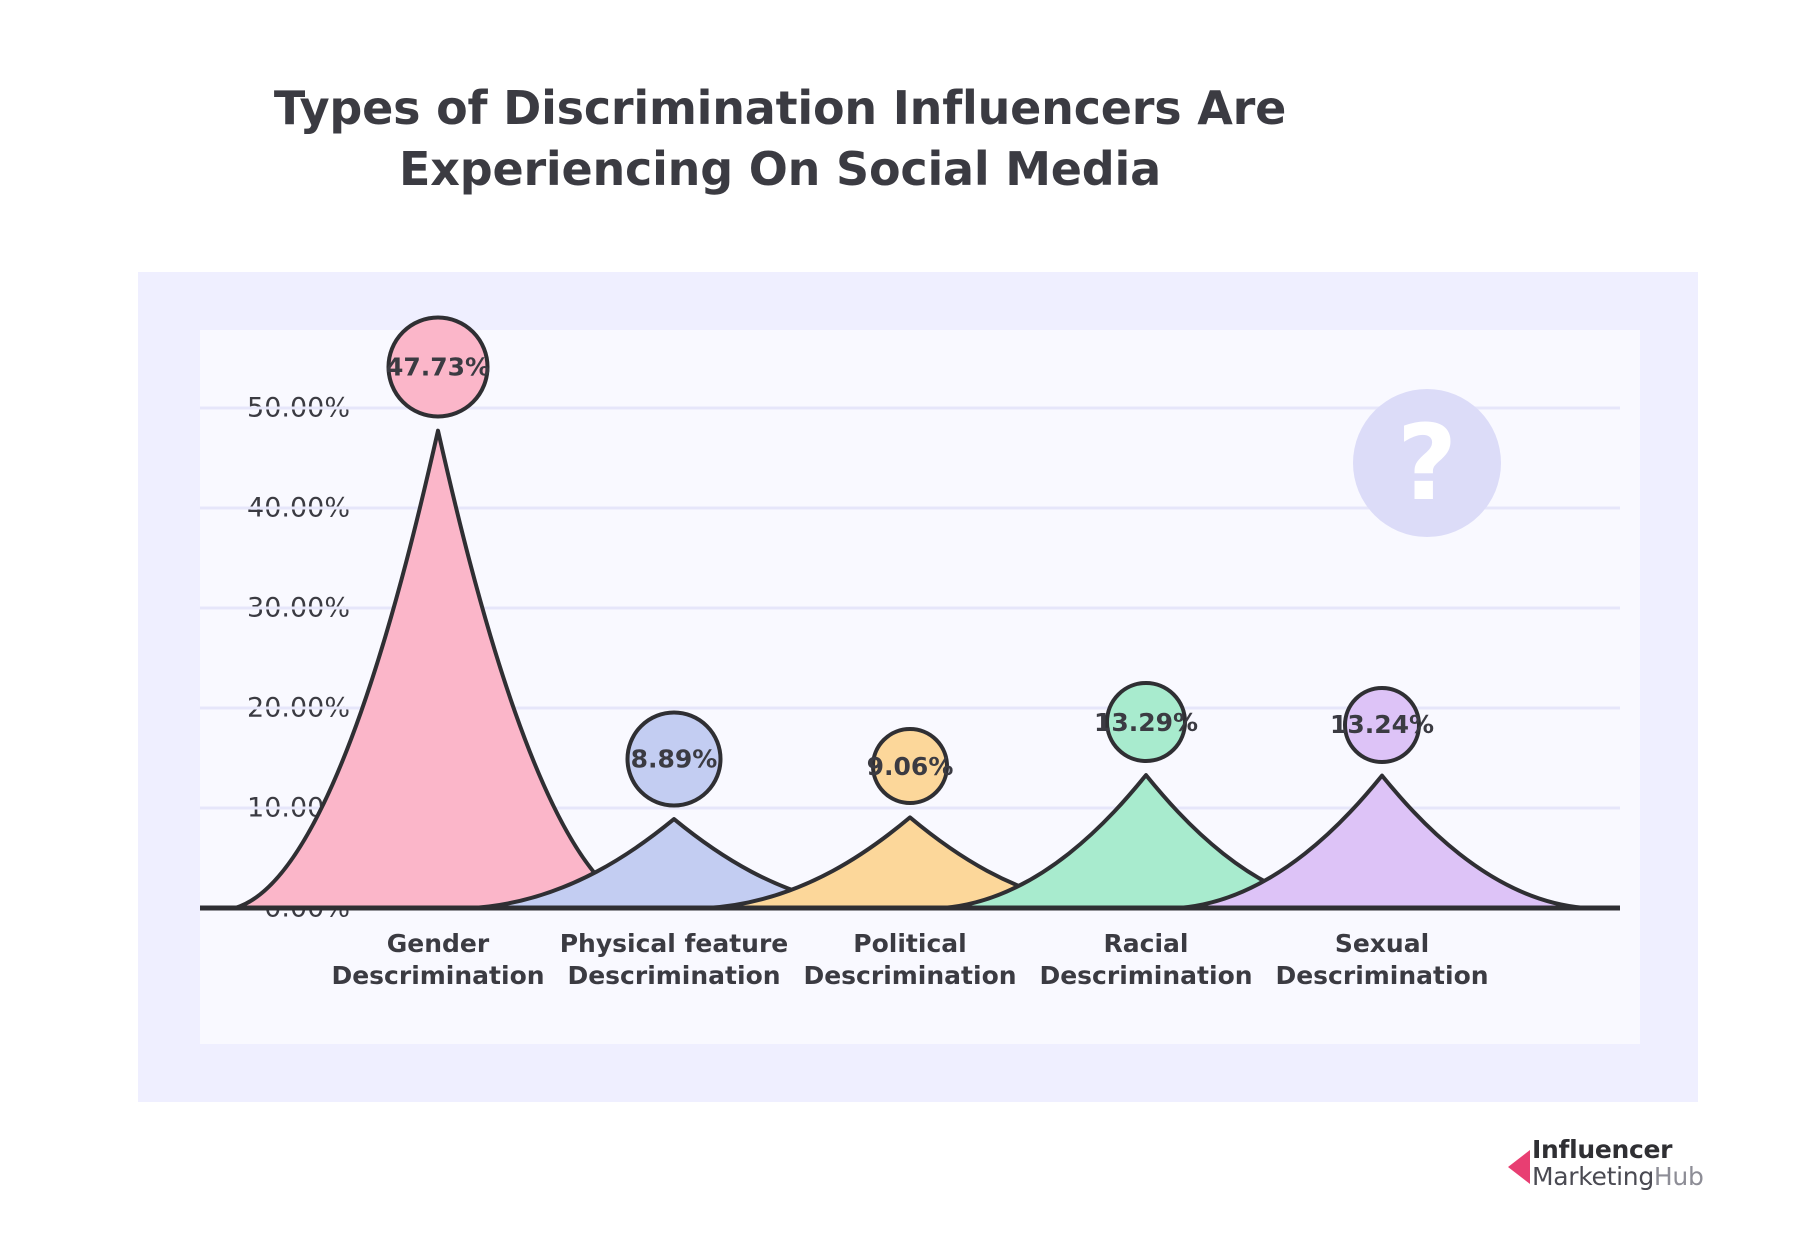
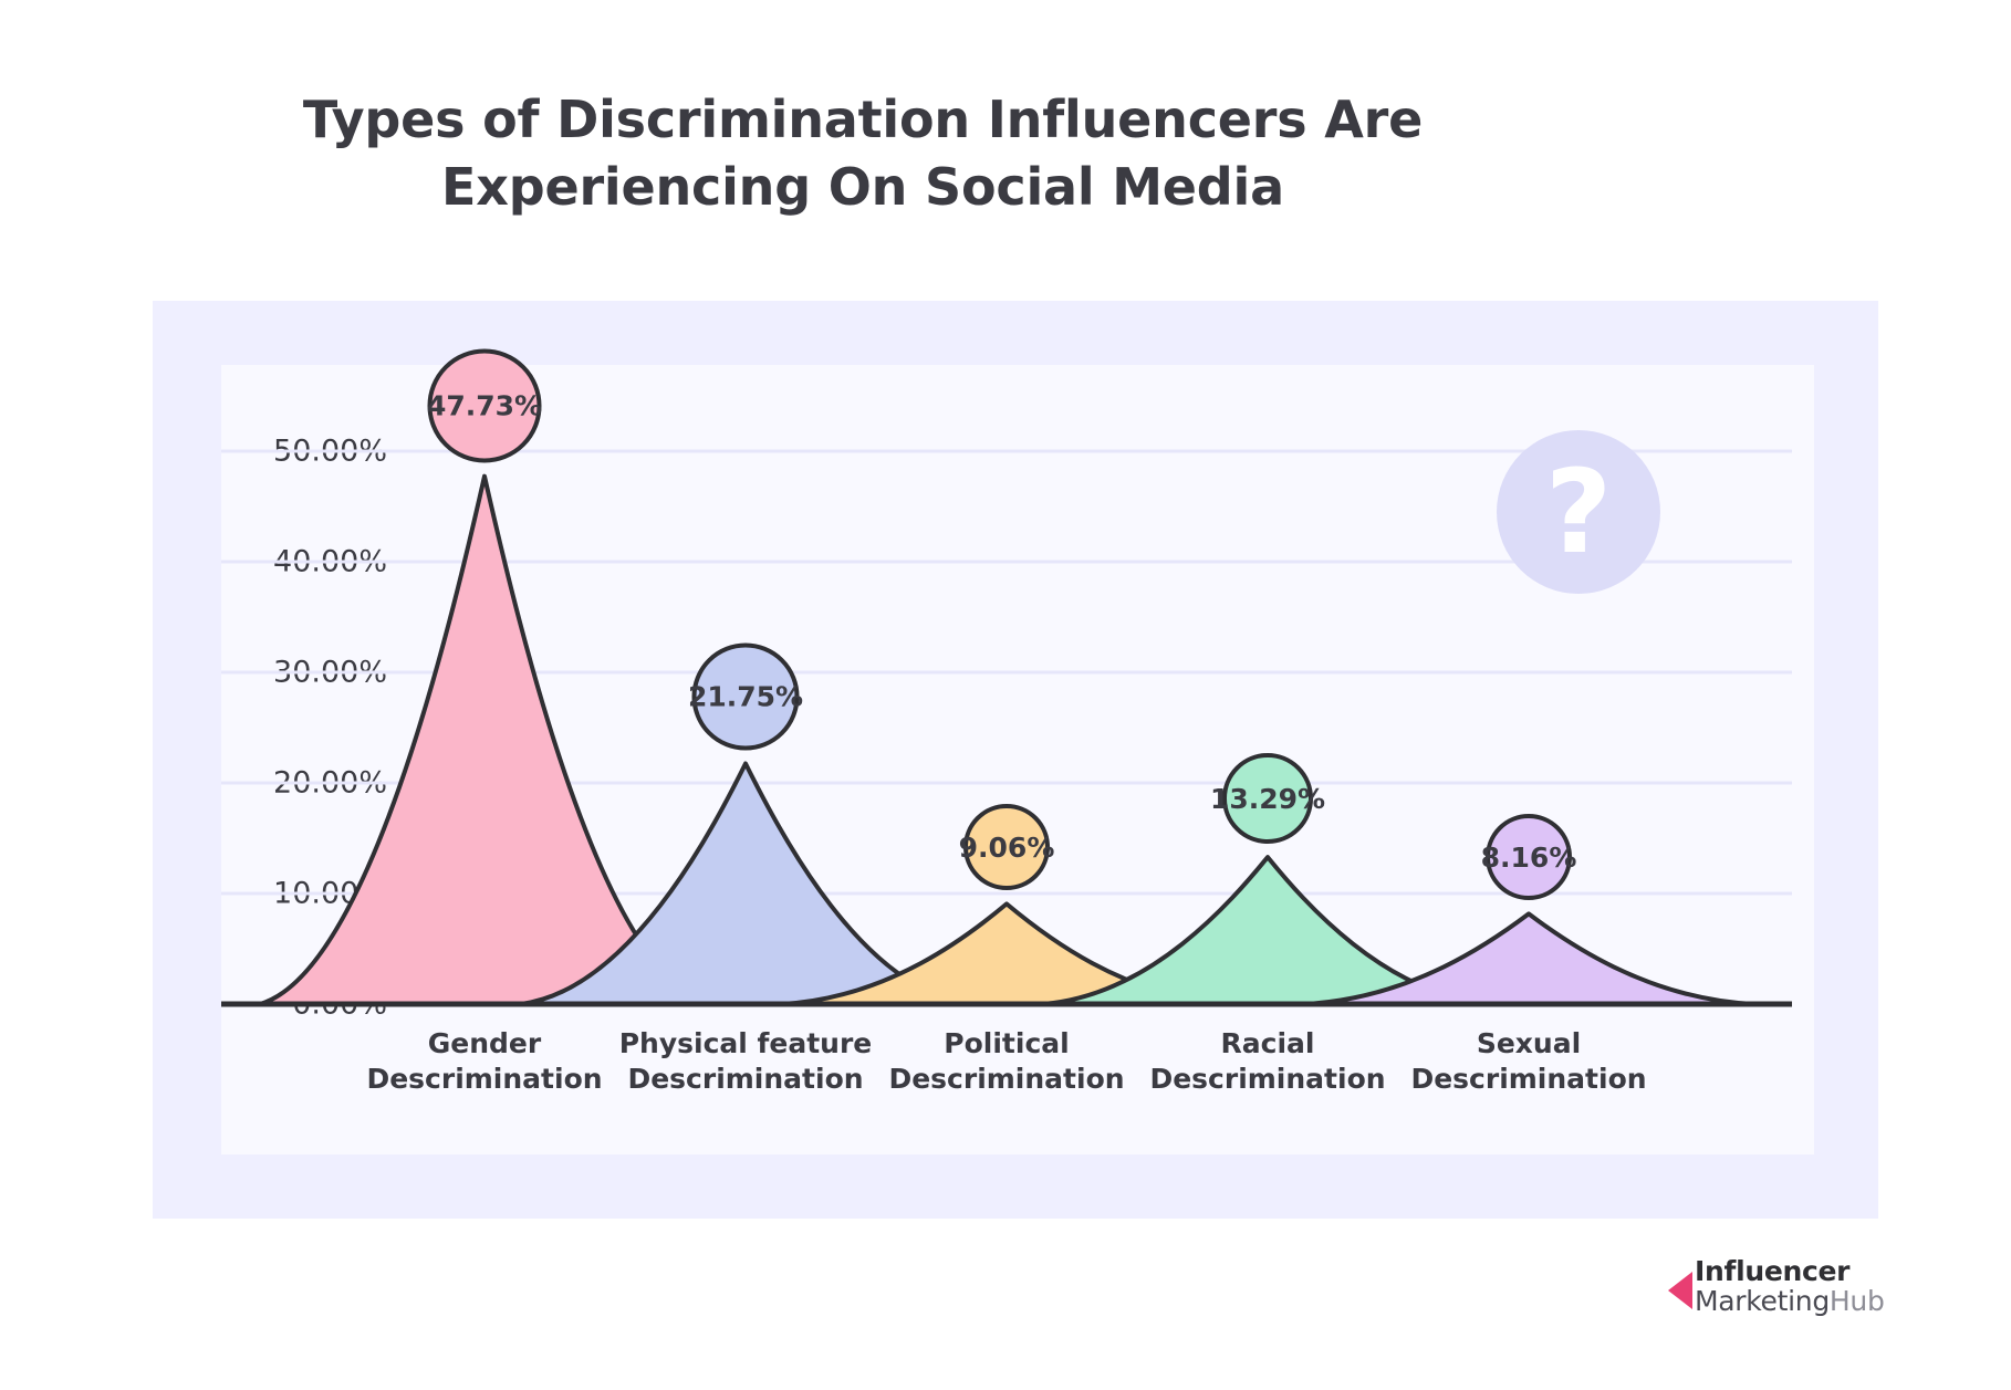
Physical feature Descrimination: 8.89% -> 21.75%
Sexual Descrimination: 13.24% -> 8.16%
